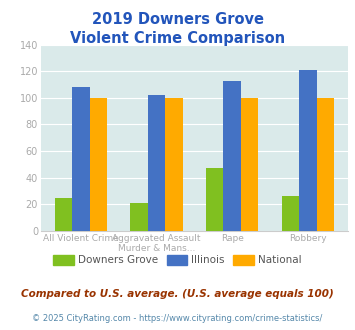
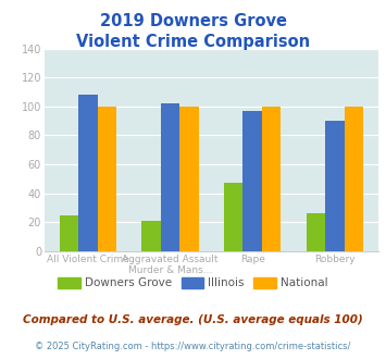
Illinois/Rape: 113 -> 97
Illinois/Robbery: 121 -> 90
